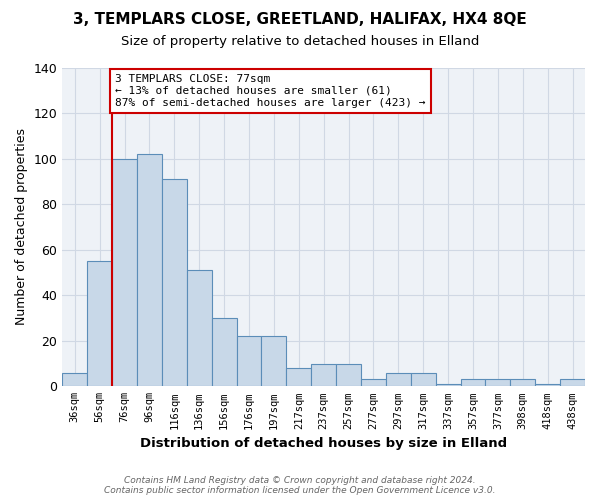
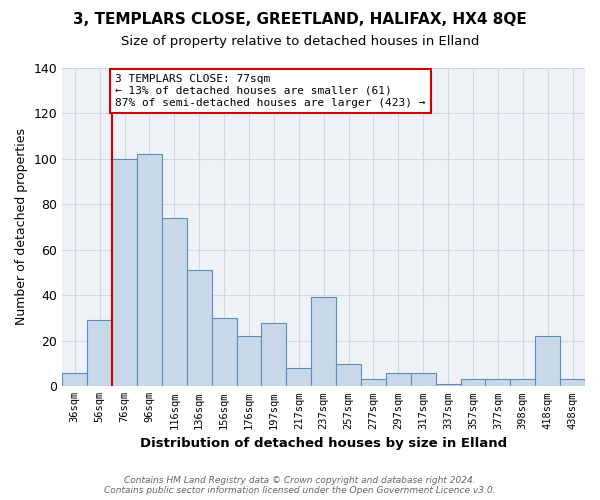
56sqm: 55 -> 29
116sqm: 91 -> 74
197sqm: 22 -> 28
237sqm: 10 -> 39
418sqm: 1 -> 22
